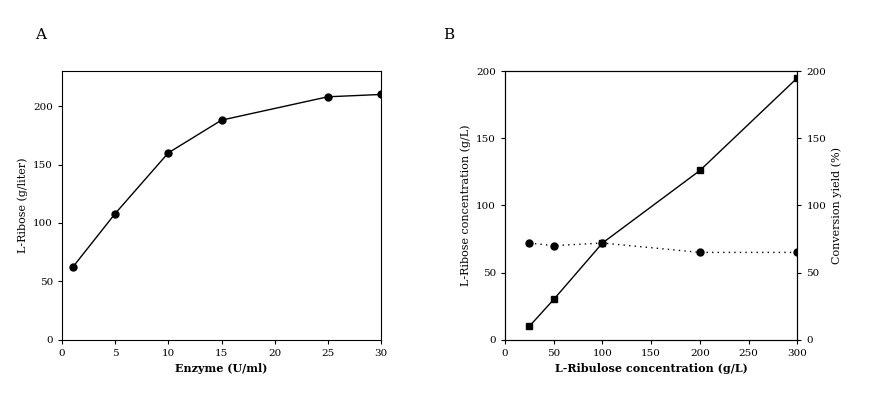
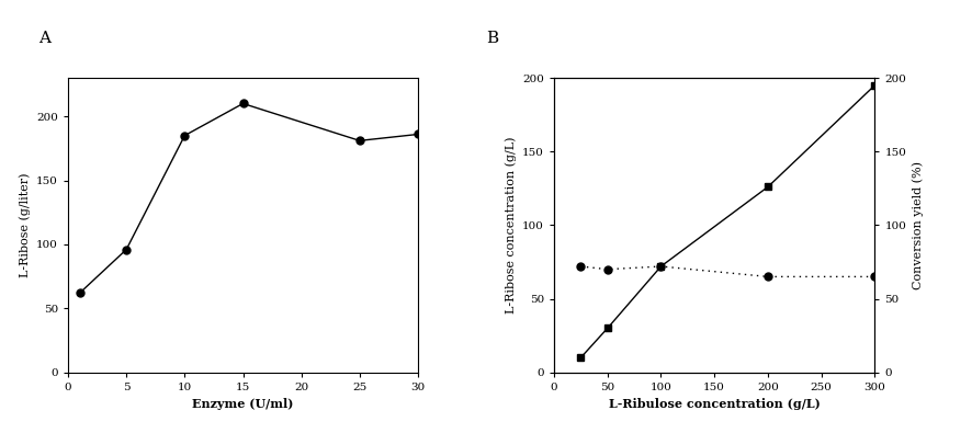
5: 108 -> 96
10: 160 -> 185
15: 188 -> 210
25: 208 -> 181
30: 210 -> 186
